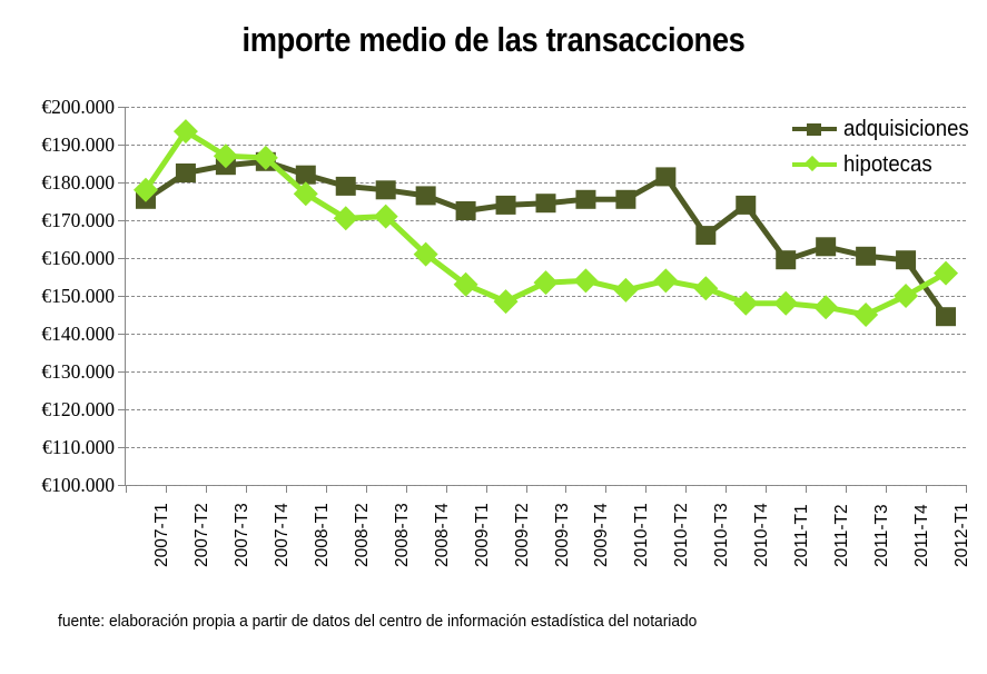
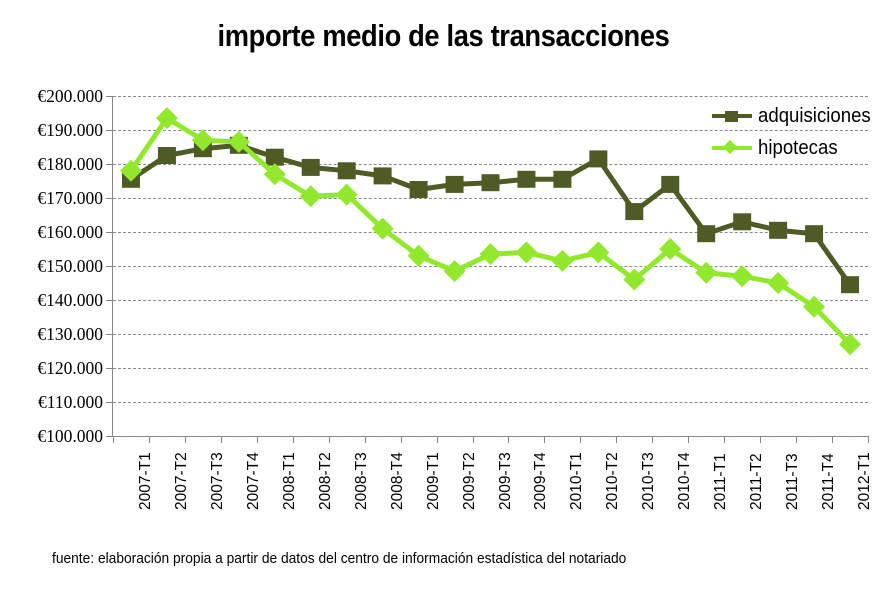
hipotecas/2010-T3: €152000 -> €146000
hipotecas/2010-T4: €148000 -> €155000
hipotecas/2011-T4: €150000 -> €138000
hipotecas/2012-T1: €156000 -> €127000
